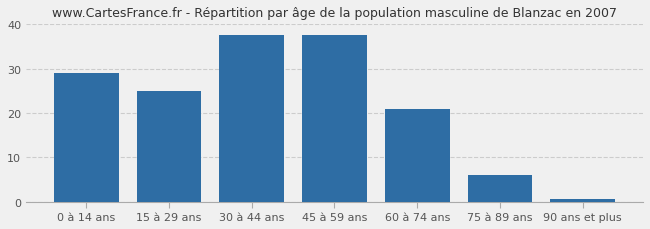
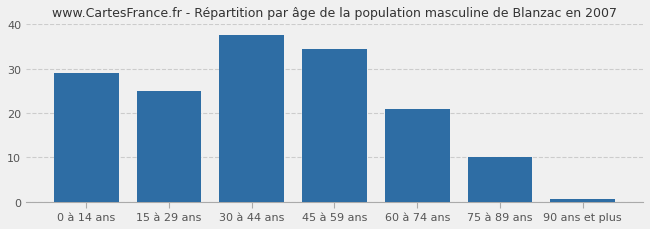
45 à 59 ans: 37.5 -> 34.5
75 à 89 ans: 6.0 -> 10.0
